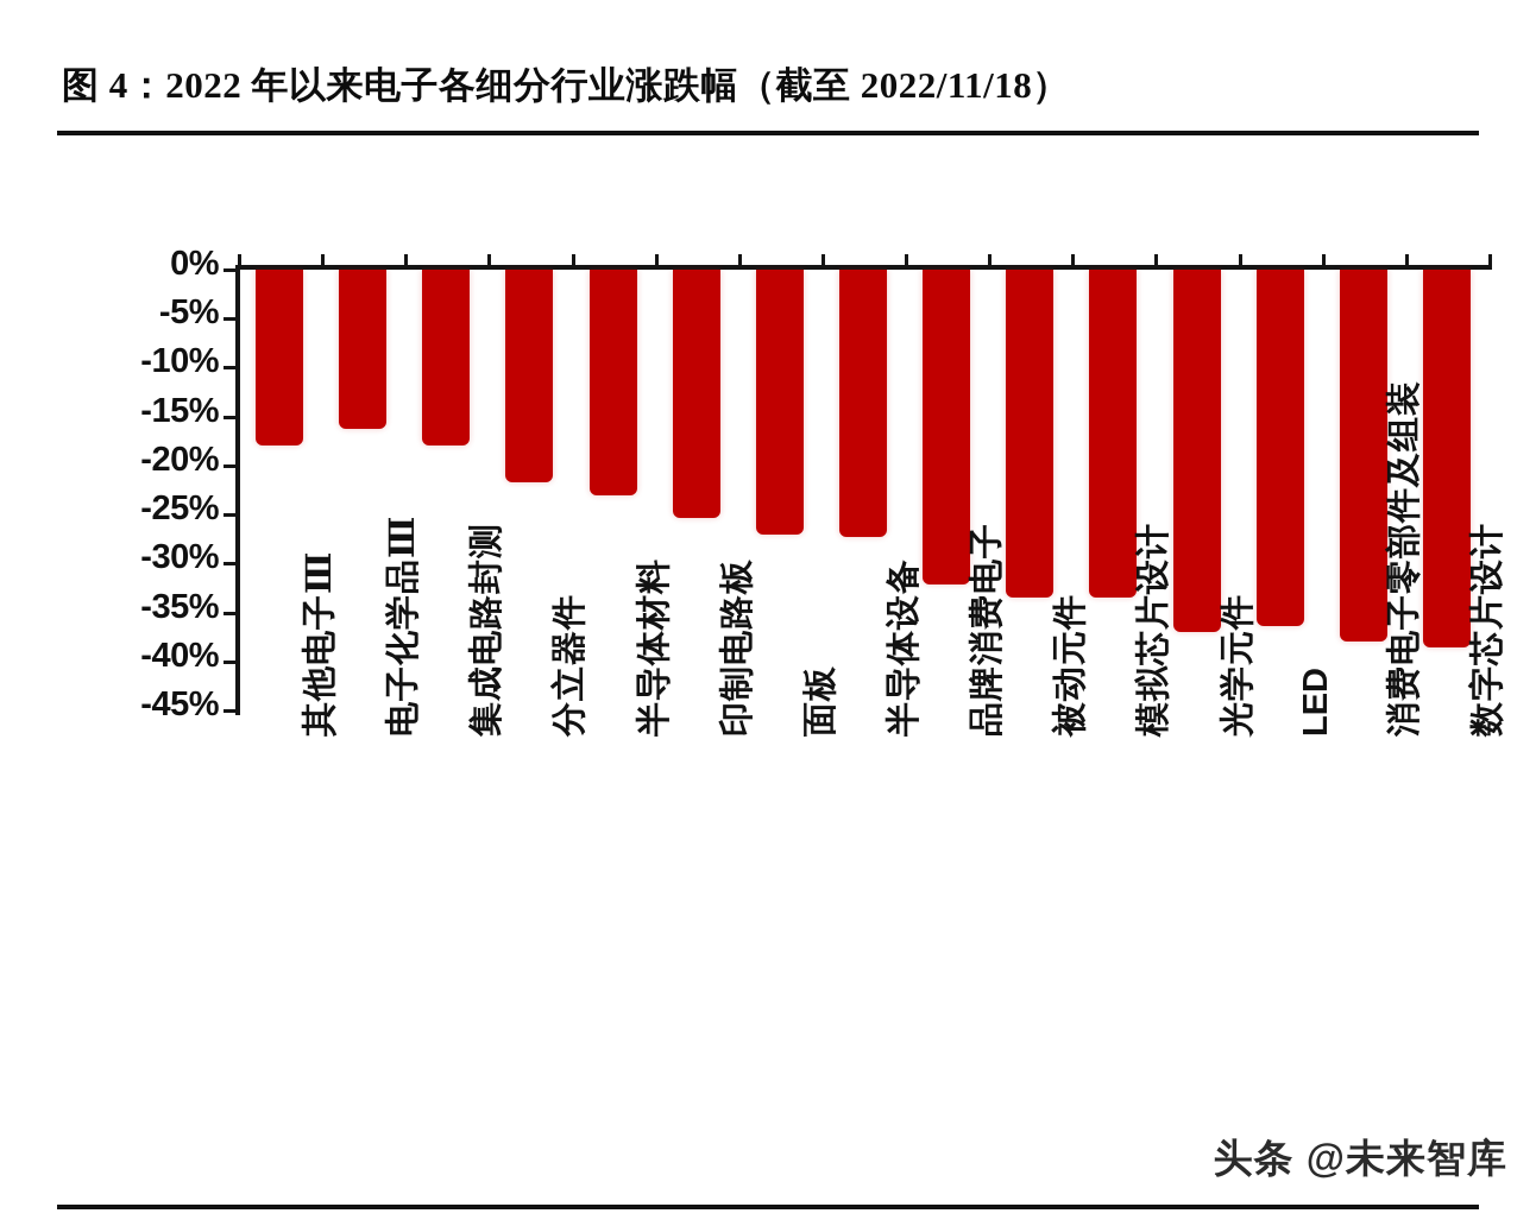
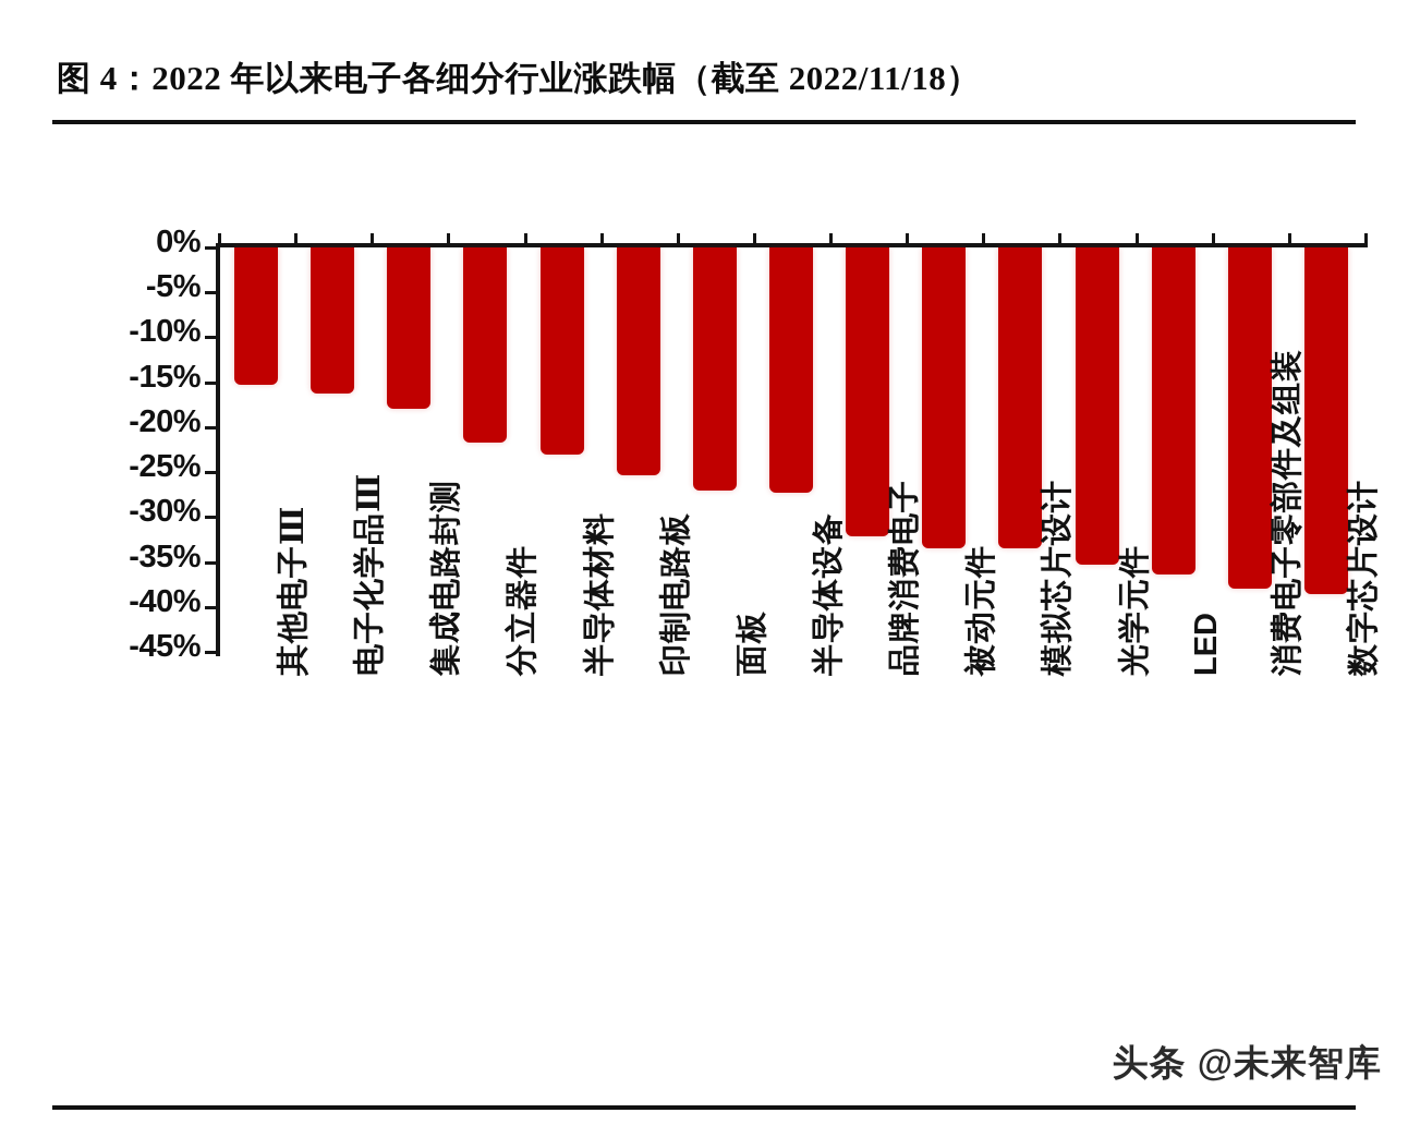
其他电子Ⅲ: -18% -> -15%
光学元件: -37% -> -35%
